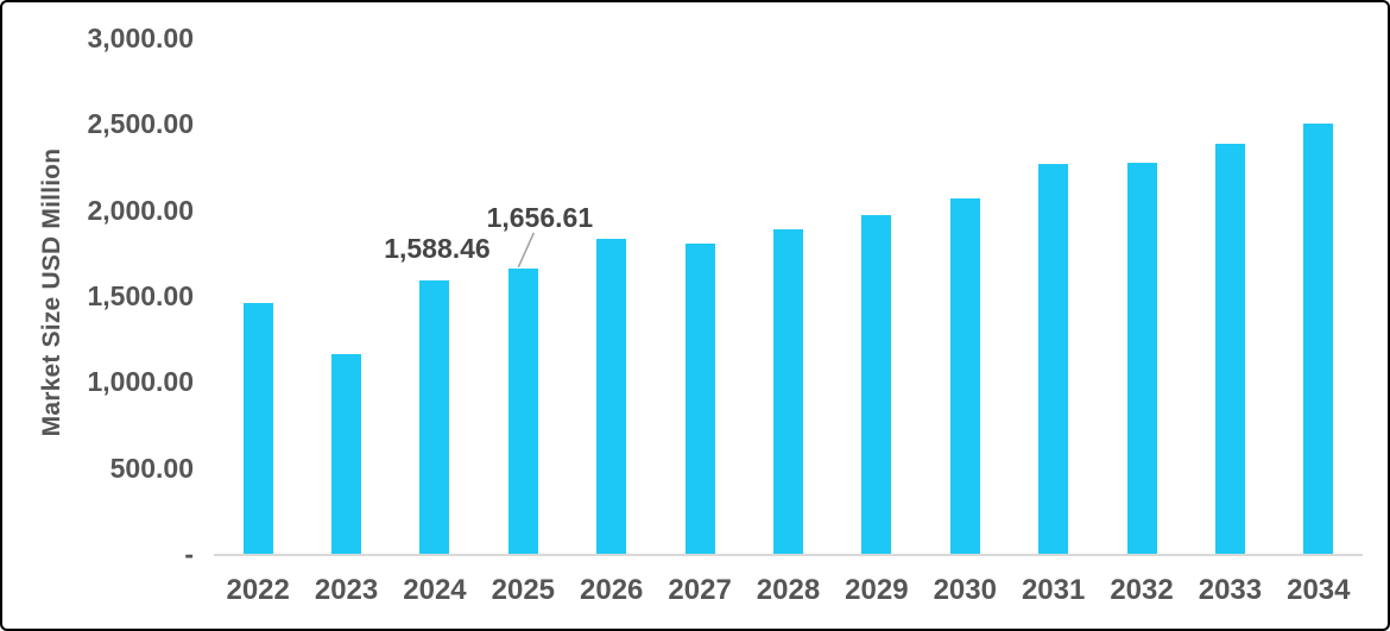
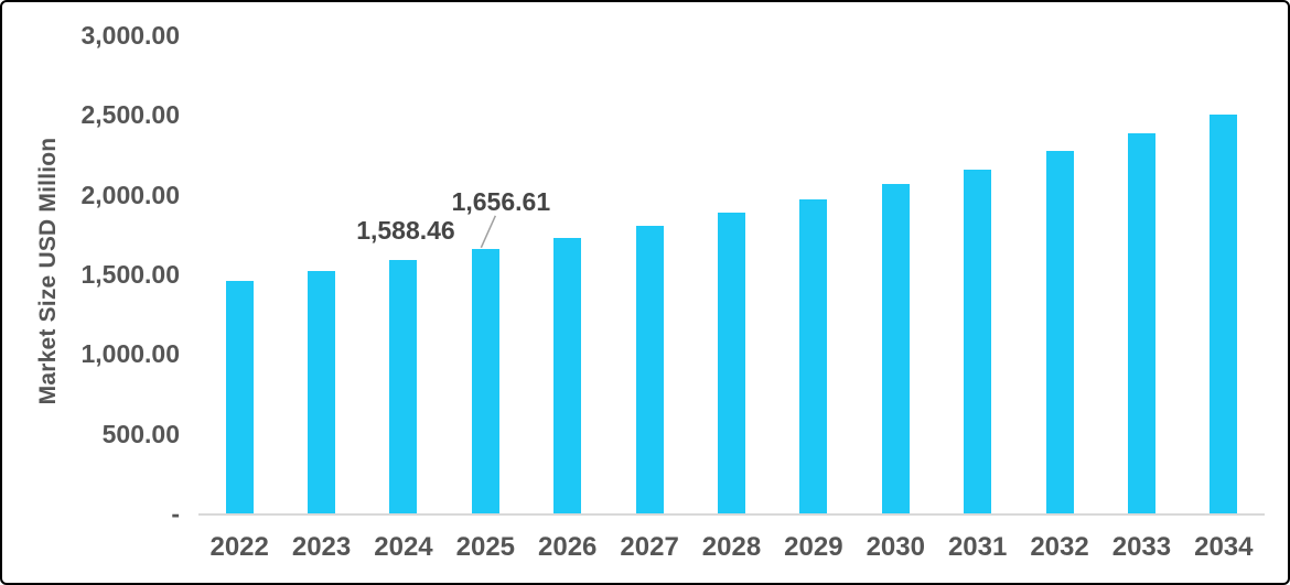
2023: 1160 -> 1520
2026: 1830 -> 1720
2031: 2270 -> 2160
